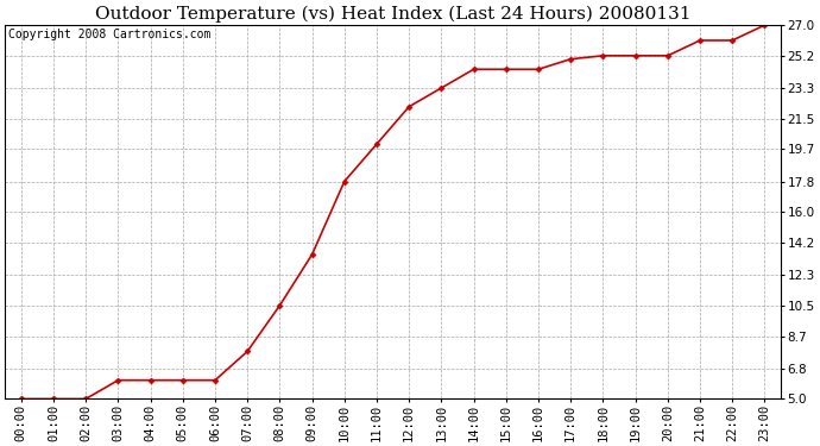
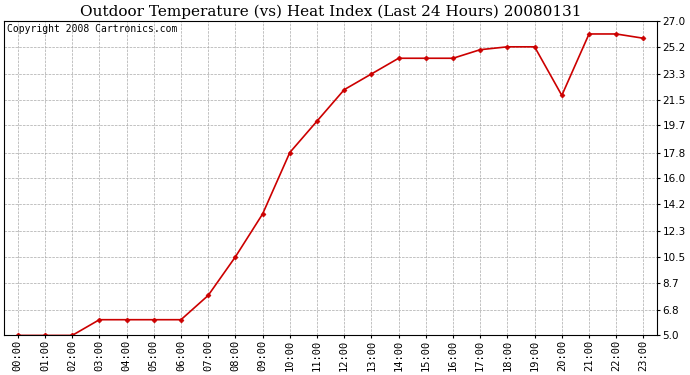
20:00: 25.2 -> 21.8
23:00: 27.0 -> 25.8
